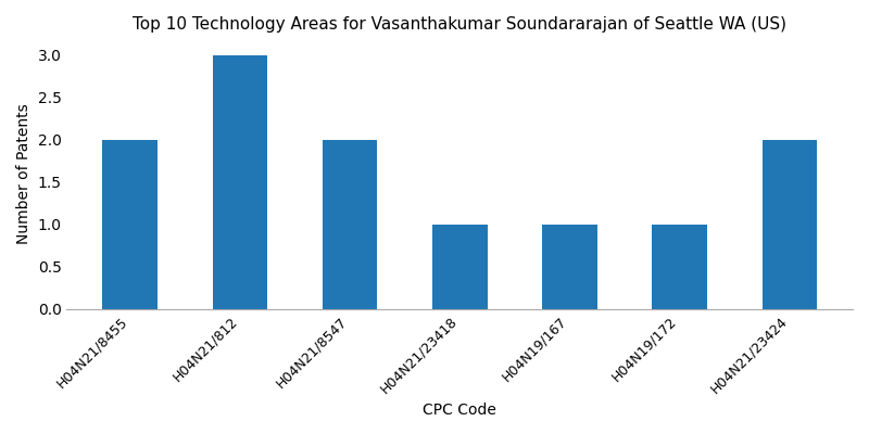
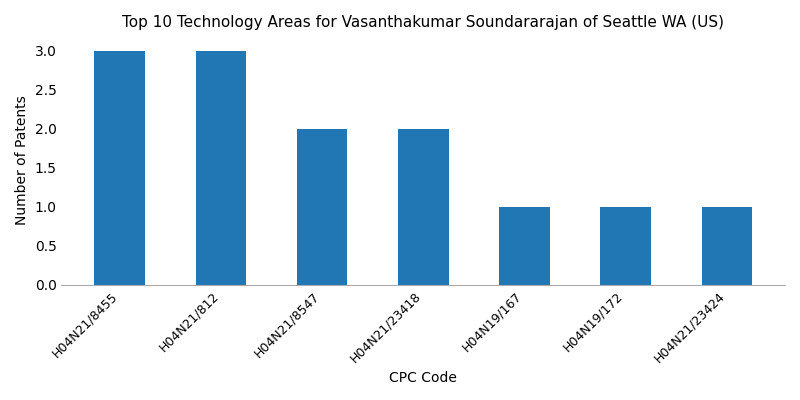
H04N21/8455: 2 -> 3
H04N21/23418: 1 -> 2
H04N21/23424: 2 -> 1
